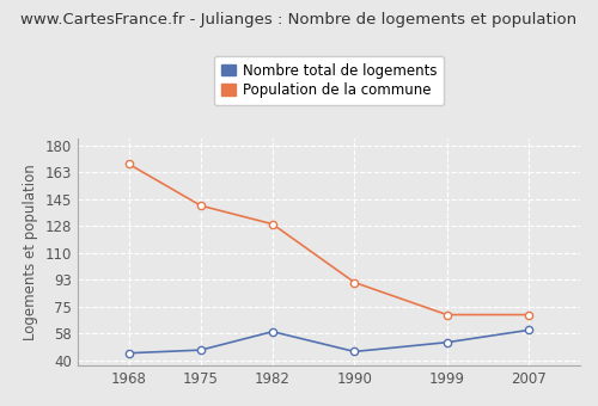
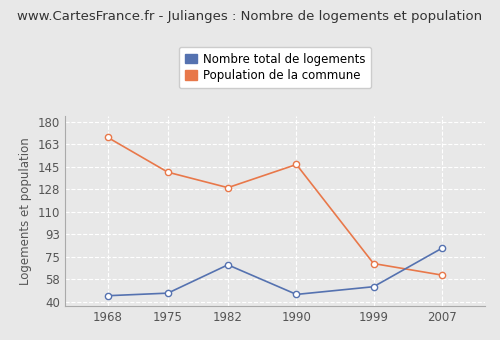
Nombre total de logements/1982: 59 -> 69
Population de la commune/1990: 91 -> 147
Nombre total de logements/2007: 60 -> 82
Population de la commune/2007: 70 -> 61
